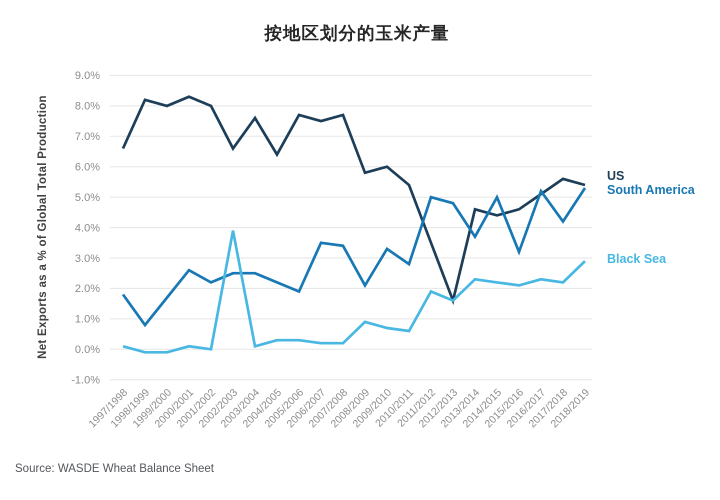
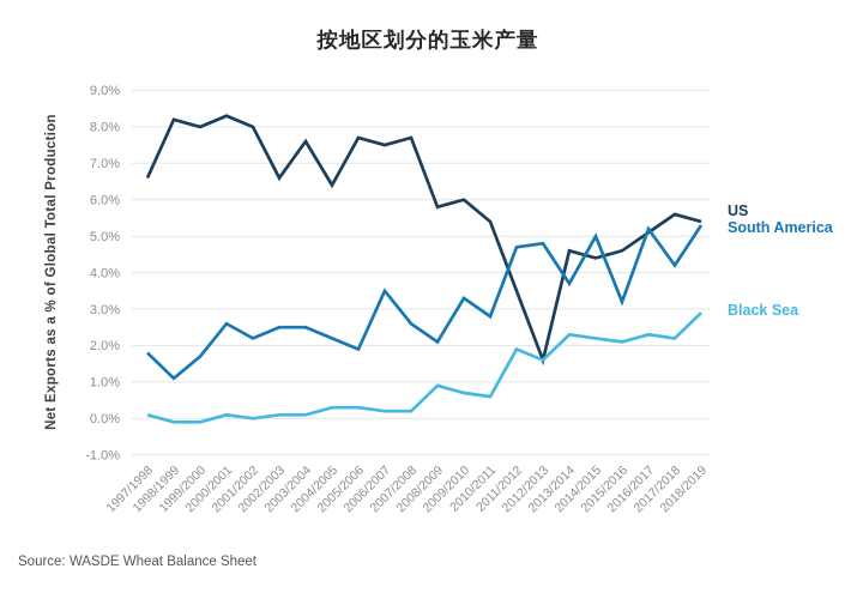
South America/1998/1999: 0.8% -> 1.1%
Black Sea/2002/2003: 3.9% -> 0.1%
South America/2007/2008: 3.4% -> 2.6%
South America/2011/2012: 5.0% -> 4.7%
